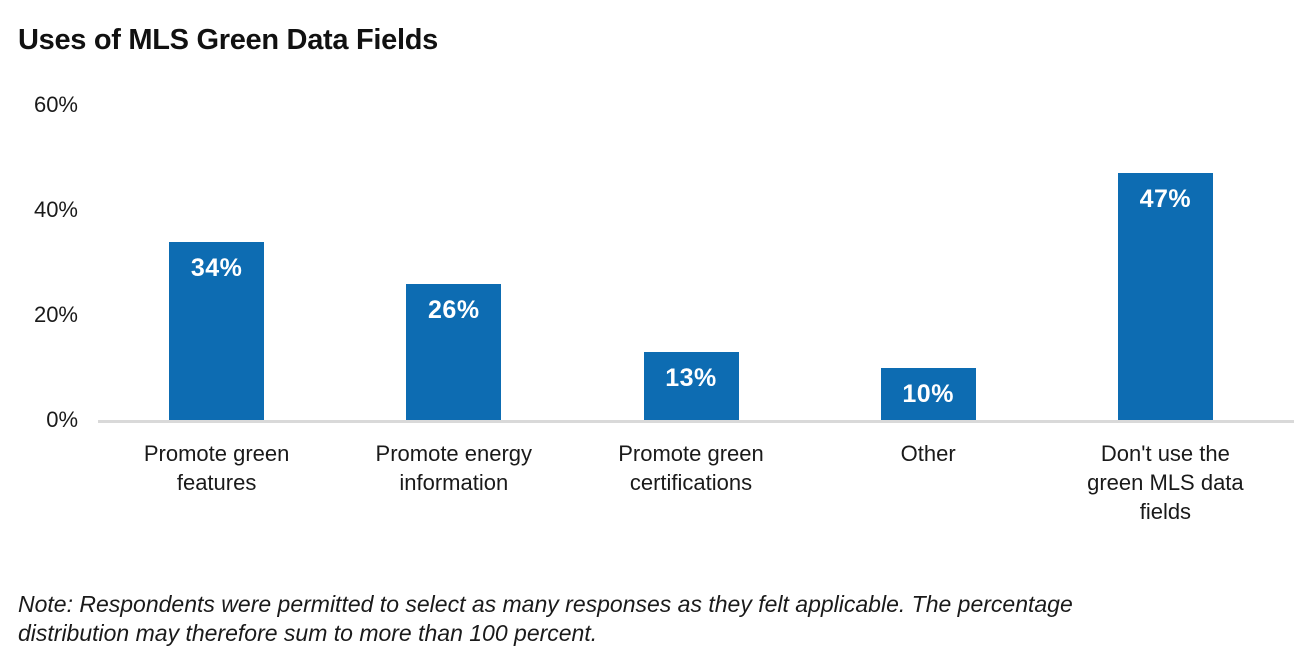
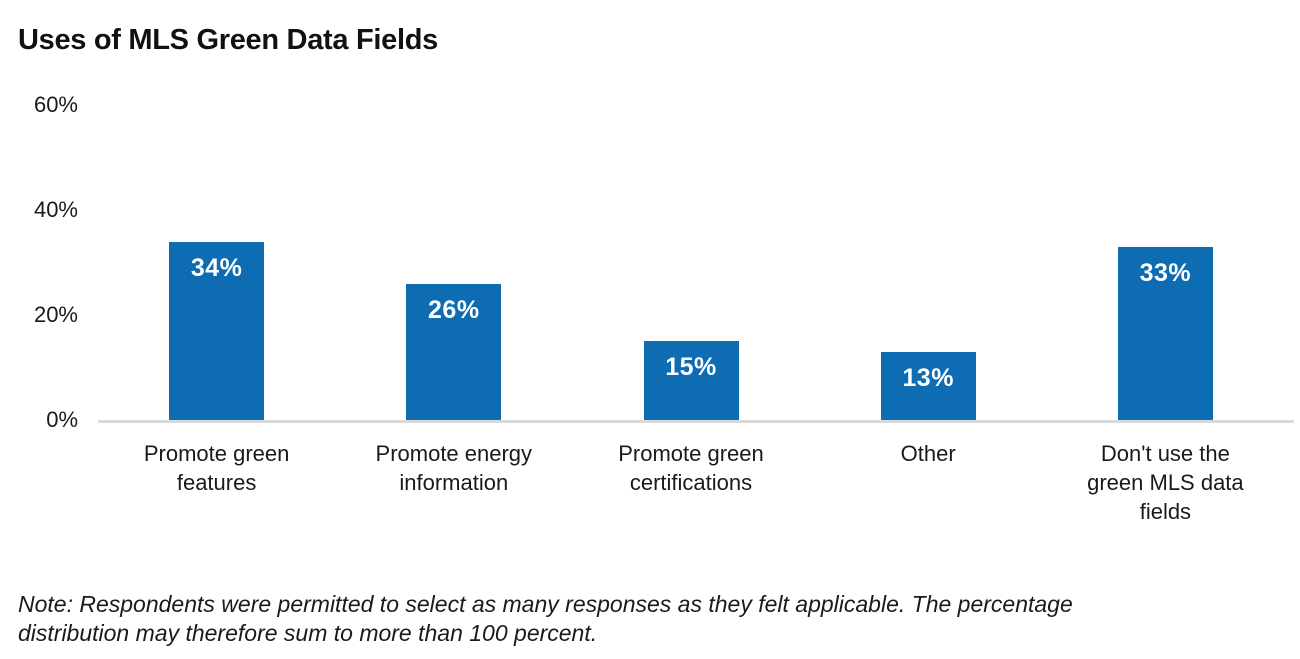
Promote green certifications: 13% -> 15%
Other: 10% -> 13%
Don't use the green MLS data fields: 47% -> 33%
